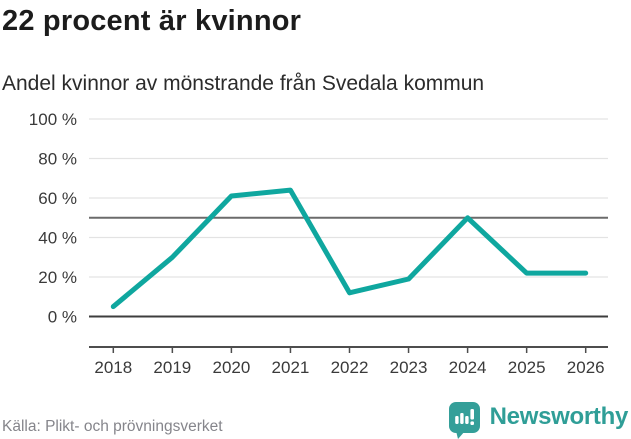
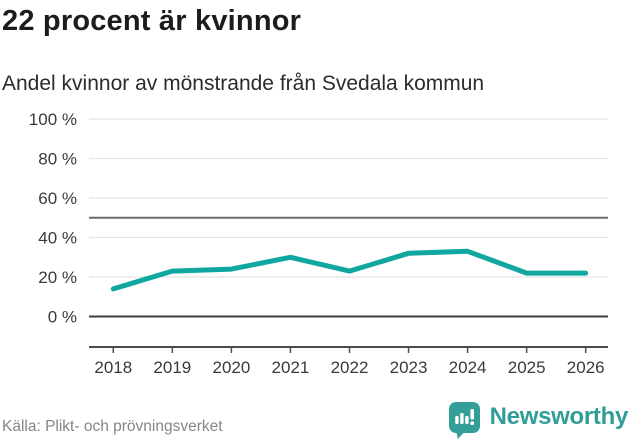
2018: 5% -> 14%
2019: 30% -> 23%
2020: 61% -> 24%
2021: 64% -> 30%
2022: 12% -> 23%
2023: 19% -> 32%
2024: 50% -> 33%
